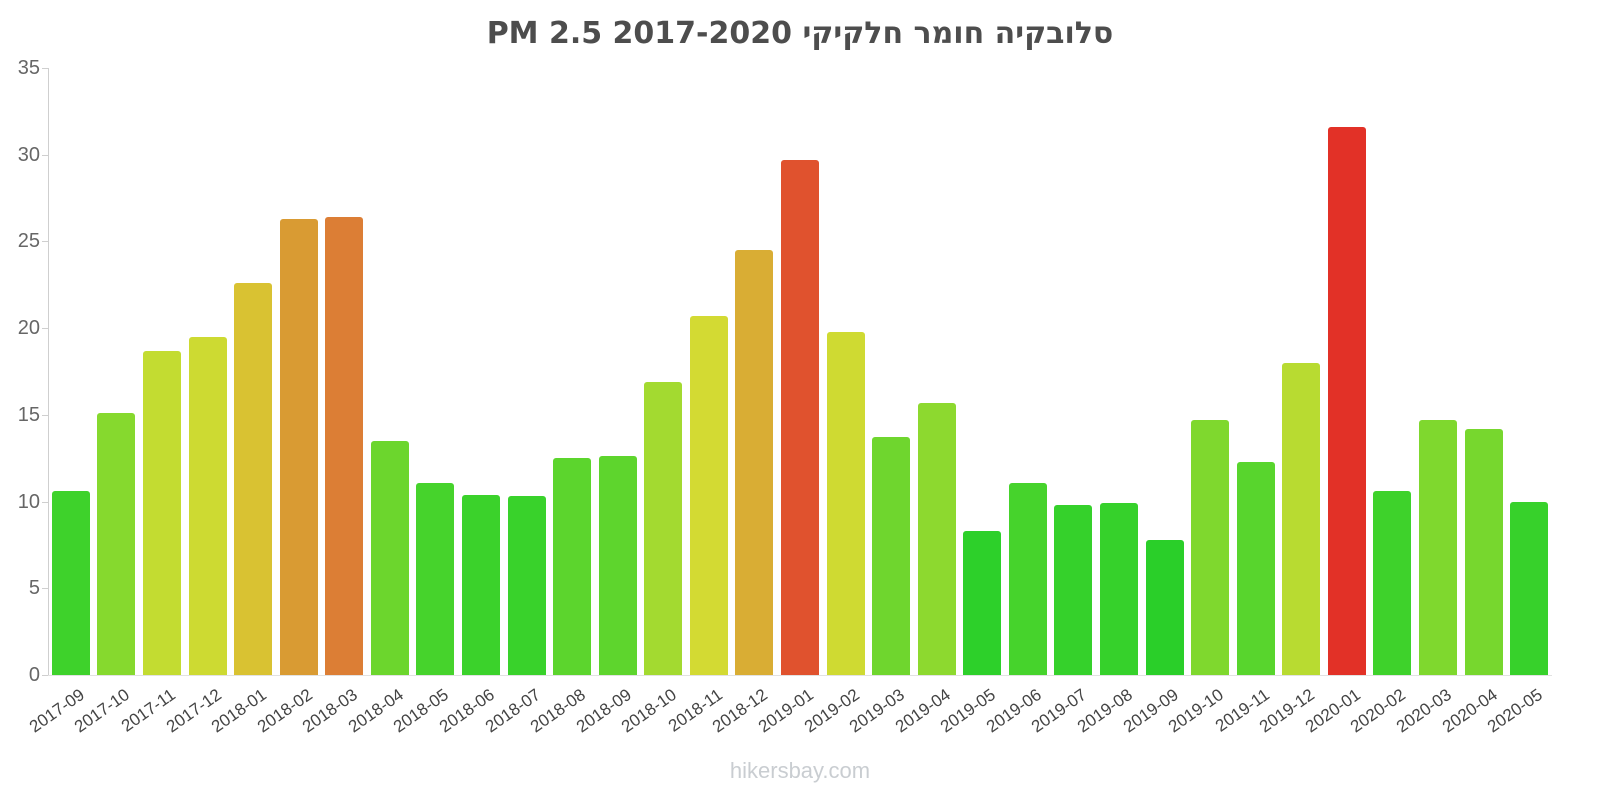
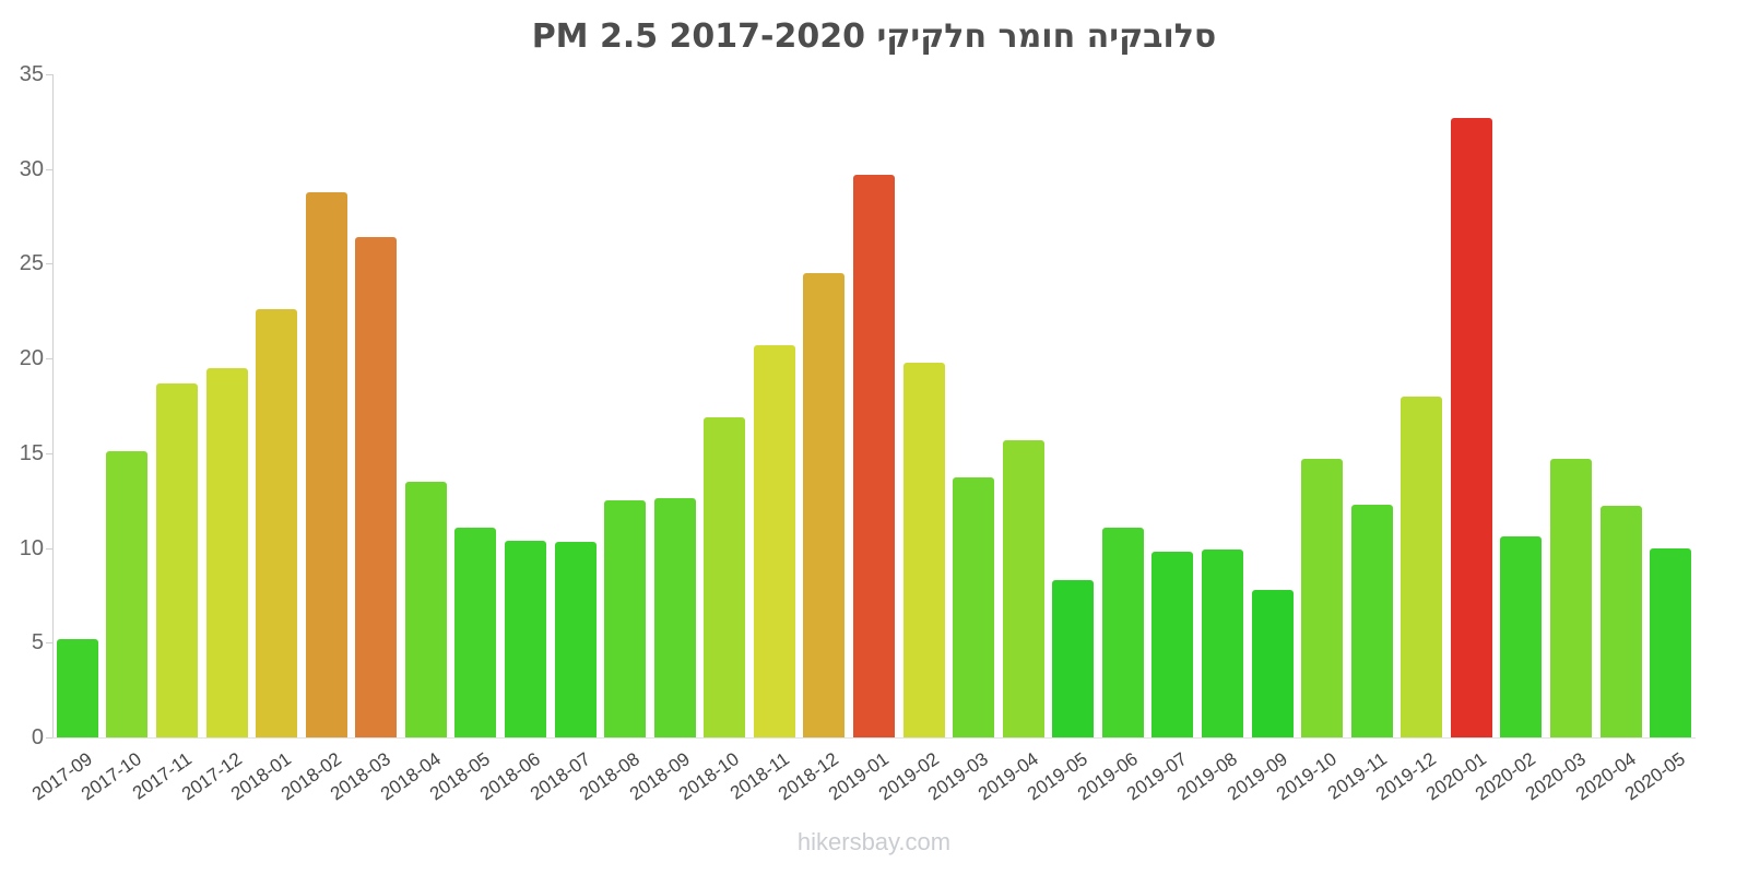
2017-09: 10.6 -> 5.2
2018-02: 26.3 -> 28.8
2020-01: 31.6 -> 32.7
2020-04: 14.2 -> 12.2
